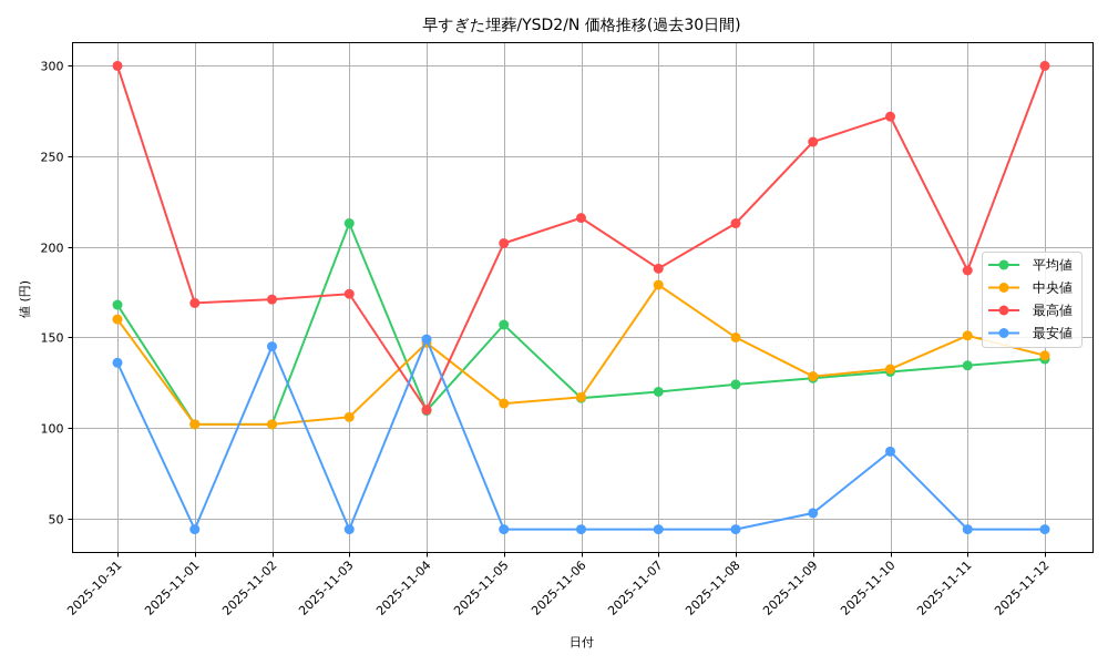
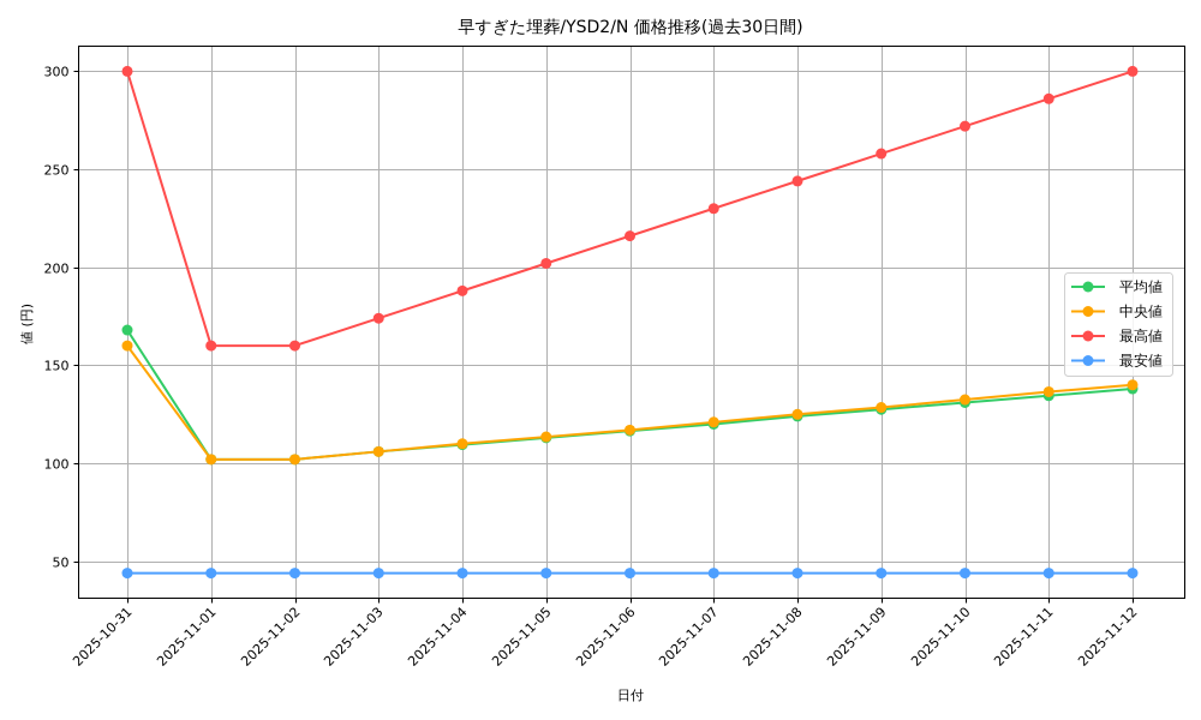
最安値/2025-10-31: 136 -> 44
最高値/2025-11-01: 169 -> 160
最高値/2025-11-02: 171 -> 160
最安値/2025-11-02: 145 -> 44
平均値/2025-11-03: 213 -> 106
中央値/2025-11-04: 147 -> 110
最高値/2025-11-04: 110 -> 188
最安値/2025-11-04: 149 -> 44
平均値/2025-11-05: 157 -> 113
中央値/2025-11-07: 179 -> 121
最高値/2025-11-07: 188 -> 230
中央値/2025-11-08: 150 -> 125
最高値/2025-11-08: 213 -> 244
最安値/2025-11-09: 53 -> 44
最安値/2025-11-10: 87 -> 44
中央値/2025-11-11: 151 -> 136
最高値/2025-11-11: 187 -> 286
